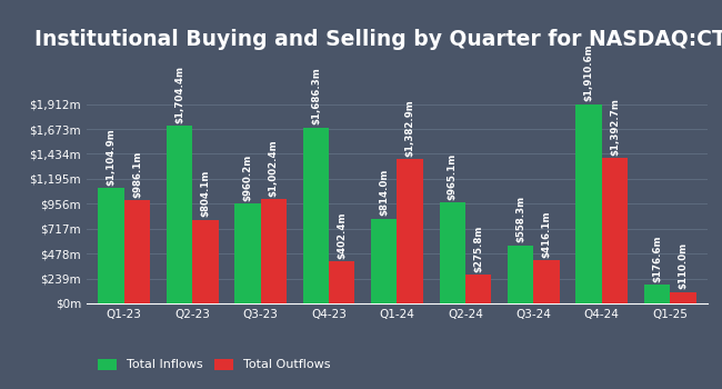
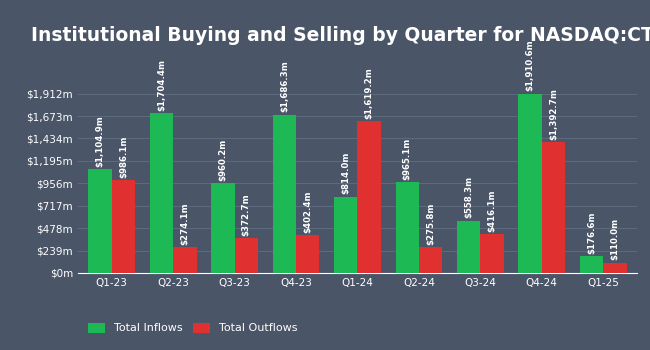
Total Outflows/Q2-23: $804.1m -> $274.1m
Total Outflows/Q3-23: $1,002.4m -> $372.7m
Total Outflows/Q1-24: $1,382.9m -> $1,619.2m
